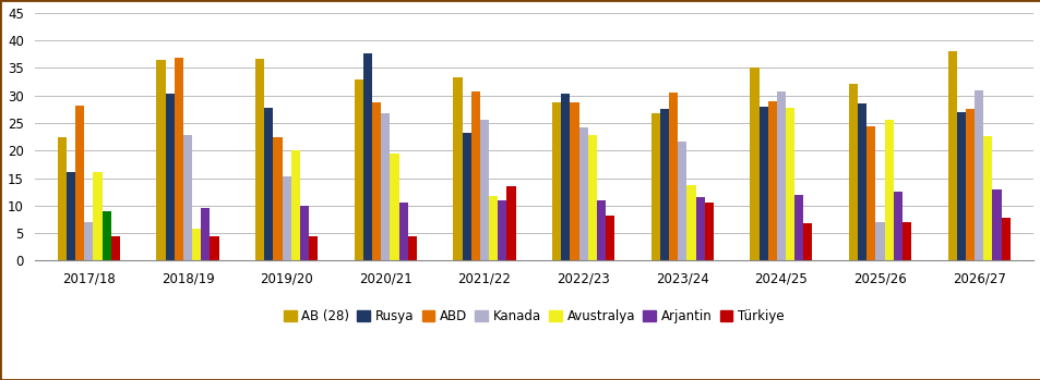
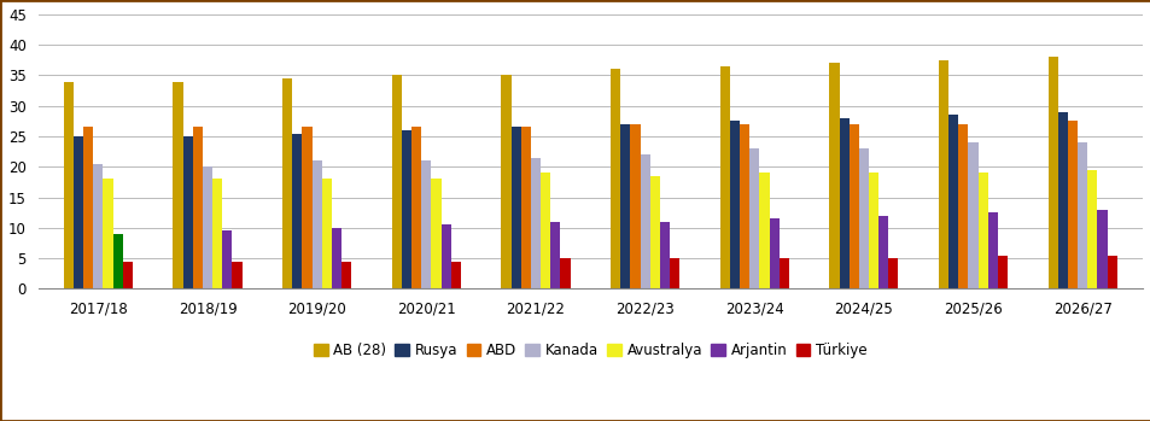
AB (28)/2017/18: 22.4 -> 34.0
Rusya/2017/18: 16.2 -> 25.0
ABD/2017/18: 28.2 -> 26.5
Kanada/2017/18: 7.0 -> 20.5
Avustralya/2017/18: 16.2 -> 18.0
AB (28)/2018/19: 36.4 -> 34.0
Rusya/2018/19: 30.4 -> 25.0
ABD/2018/19: 36.8 -> 26.5
Kanada/2018/19: 22.8 -> 20.0
Avustralya/2018/19: 5.8 -> 18.0
AB (28)/2019/20: 36.6 -> 34.5
Rusya/2019/20: 27.8 -> 25.5
ABD/2019/20: 22.4 -> 26.5
Kanada/2019/20: 15.4 -> 21.0
Avustralya/2019/20: 20.0 -> 18.0
AB (28)/2020/21: 33.0 -> 35.0
Rusya/2020/21: 37.6 -> 26.0
ABD/2020/21: 28.8 -> 26.5
Kanada/2020/21: 26.8 -> 21.0
Avustralya/2020/21: 19.4 -> 18.0
AB (28)/2021/22: 33.4 -> 35.0
Rusya/2021/22: 23.2 -> 26.5
ABD/2021/22: 30.8 -> 26.5
Kanada/2021/22: 25.6 -> 21.5
Avustralya/2021/22: 11.8 -> 19.0
Türkiye/2021/22: 13.6 -> 5.0
AB (28)/2022/23: 28.8 -> 36.0
Rusya/2022/23: 30.4 -> 27.0
ABD/2022/23: 28.8 -> 27.0
Kanada/2022/23: 24.2 -> 22.0
Avustralya/2022/23: 22.8 -> 18.5
Türkiye/2022/23: 8.2 -> 5.0
AB (28)/2023/24: 26.8 -> 36.5
ABD/2023/24: 30.6 -> 27.0
Kanada/2023/24: 21.6 -> 23.0
Avustralya/2023/24: 13.8 -> 19.0
Türkiye/2023/24: 10.6 -> 5.0
AB (28)/2024/25: 35.0 -> 37.0
ABD/2024/25: 29.0 -> 27.0
Kanada/2024/25: 30.8 -> 23.0
Avustralya/2024/25: 27.8 -> 19.0
Türkiye/2024/25: 6.8 -> 5.0
AB (28)/2025/26: 32.2 -> 37.5
ABD/2025/26: 24.4 -> 27.0
Kanada/2025/26: 7.0 -> 24.0
Avustralya/2025/26: 25.6 -> 19.0
Türkiye/2025/26: 7.0 -> 5.5
Rusya/2026/27: 27.0 -> 29.0
Kanada/2026/27: 31.0 -> 24.0
Avustralya/2026/27: 22.6 -> 19.5
Türkiye/2026/27: 7.8 -> 5.5
